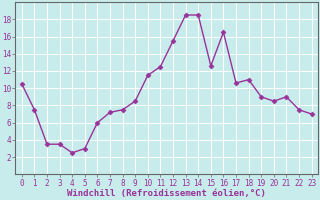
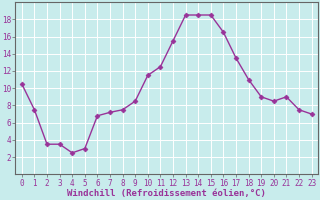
6: 6.0 -> 6.8
15: 12.6 -> 18.5
17: 10.6 -> 13.5
